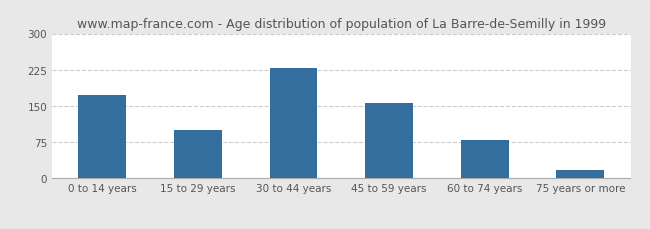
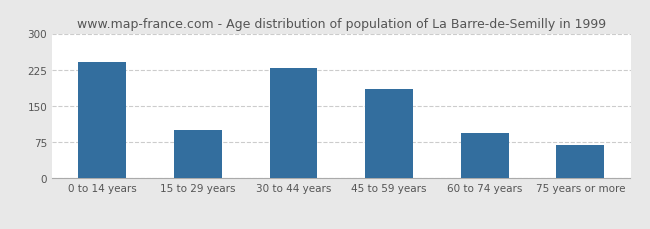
0 to 14 years: 172 -> 240
45 to 59 years: 157 -> 185
60 to 74 years: 80 -> 95
75 years or more: 18 -> 70
